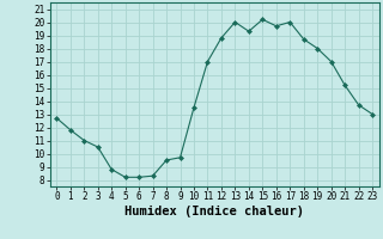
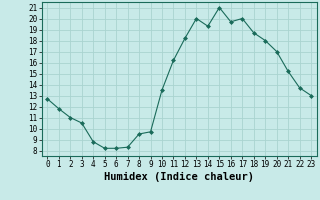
11: 17.0 -> 16.2
12: 18.8 -> 18.2
15: 20.2 -> 21.0
